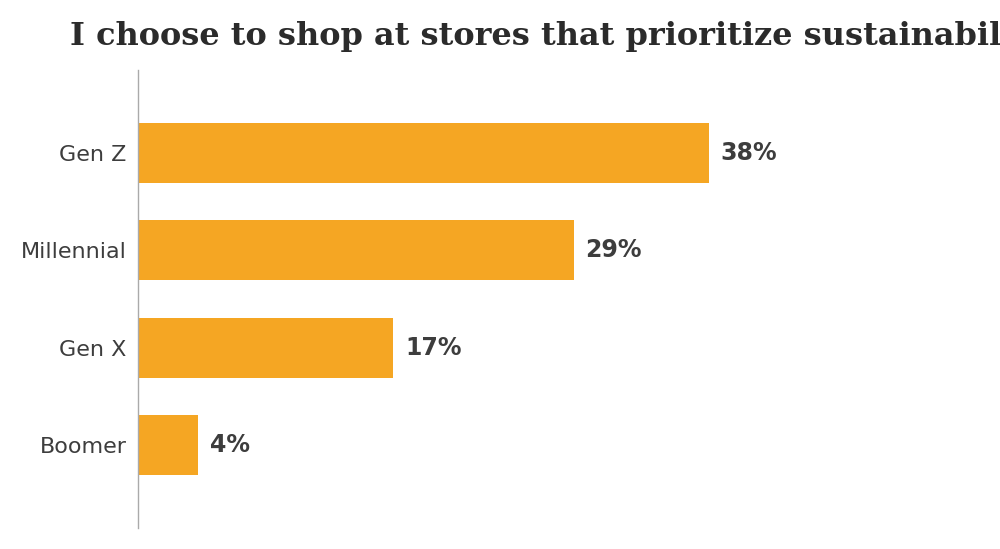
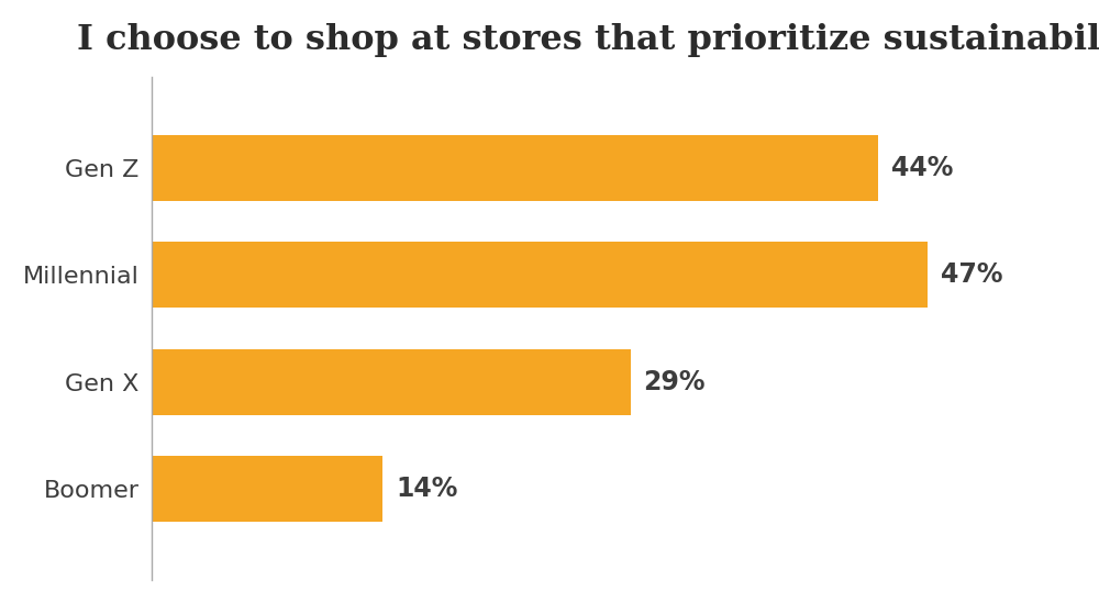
Gen Z: 38% -> 44%
Millennial: 29% -> 47%
Gen X: 17% -> 29%
Boomer: 4% -> 14%
